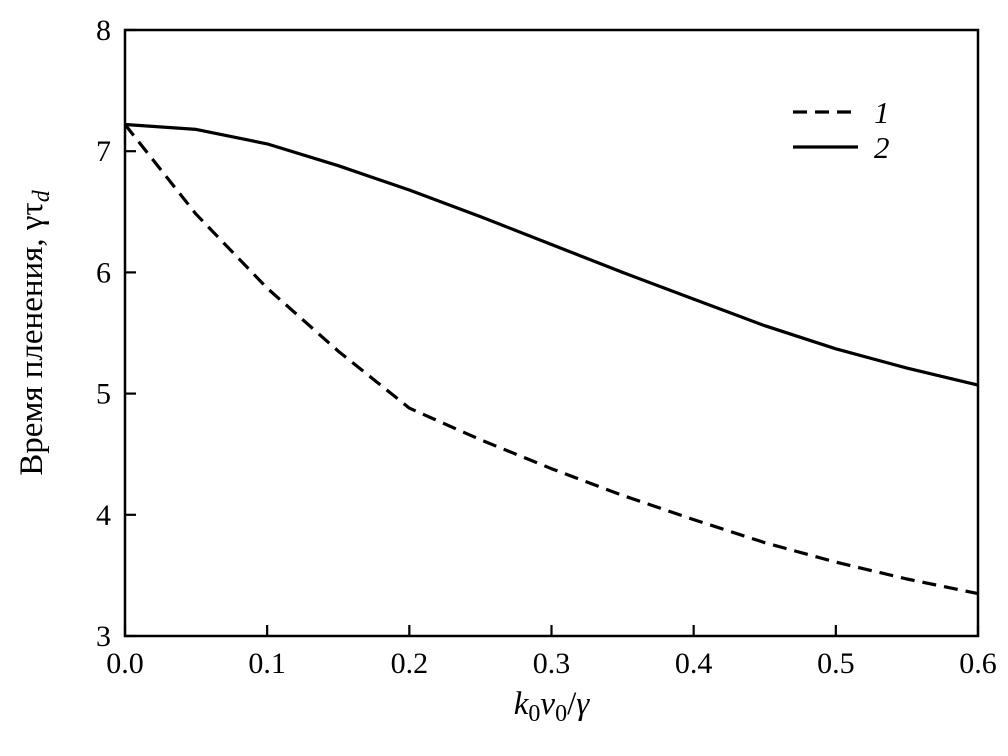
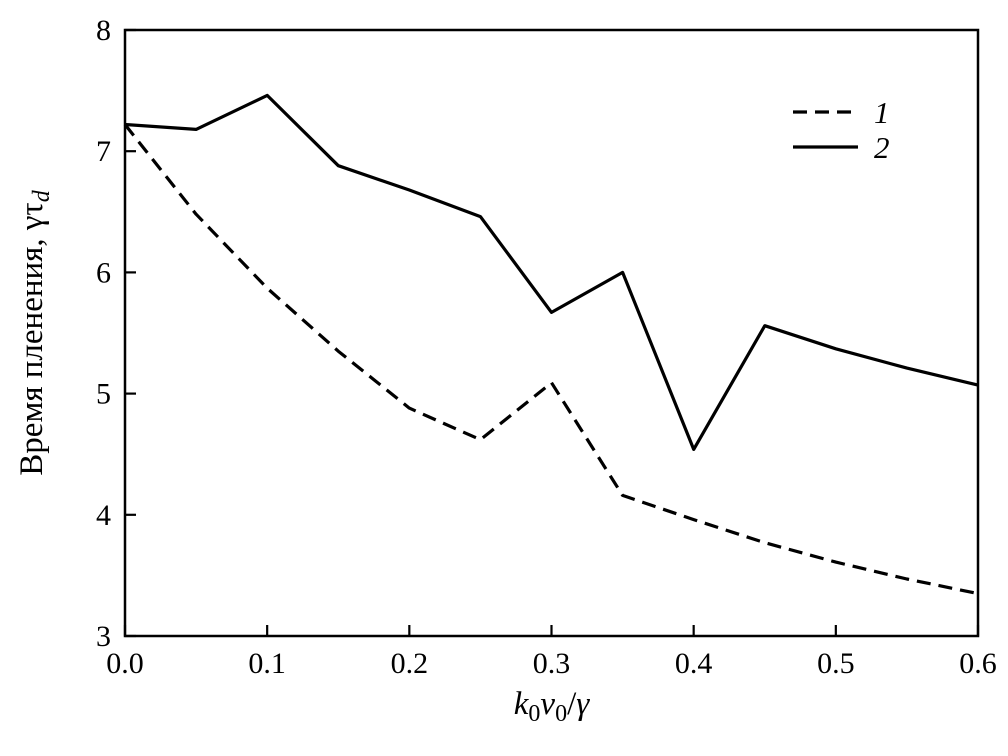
2/0.1: 7.06 -> 7.46
1/0.3: 4.38 -> 5.09
2/0.3: 6.23 -> 5.67
2/0.4: 5.78 -> 4.54
